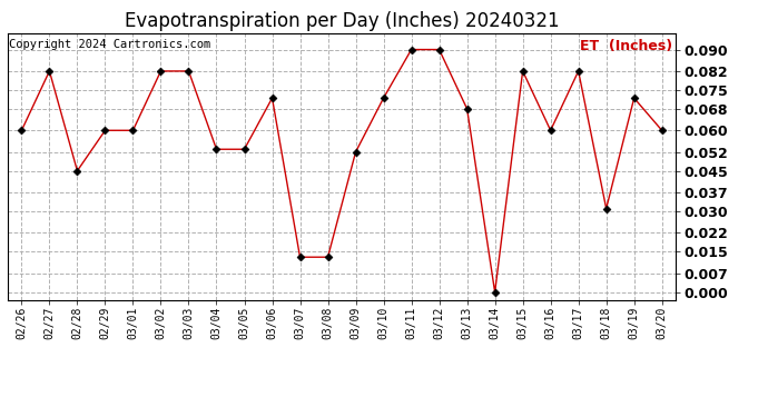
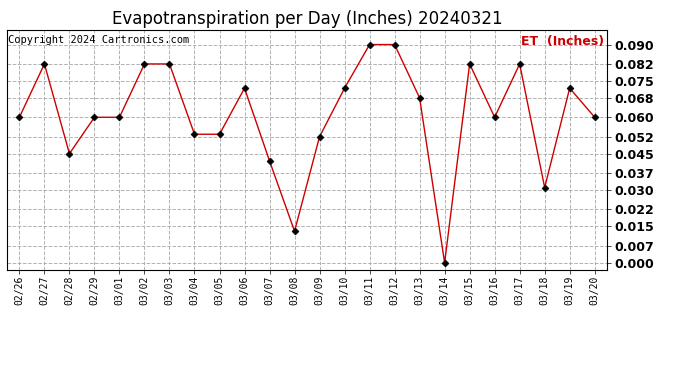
03/07: 0.013 -> 0.042
